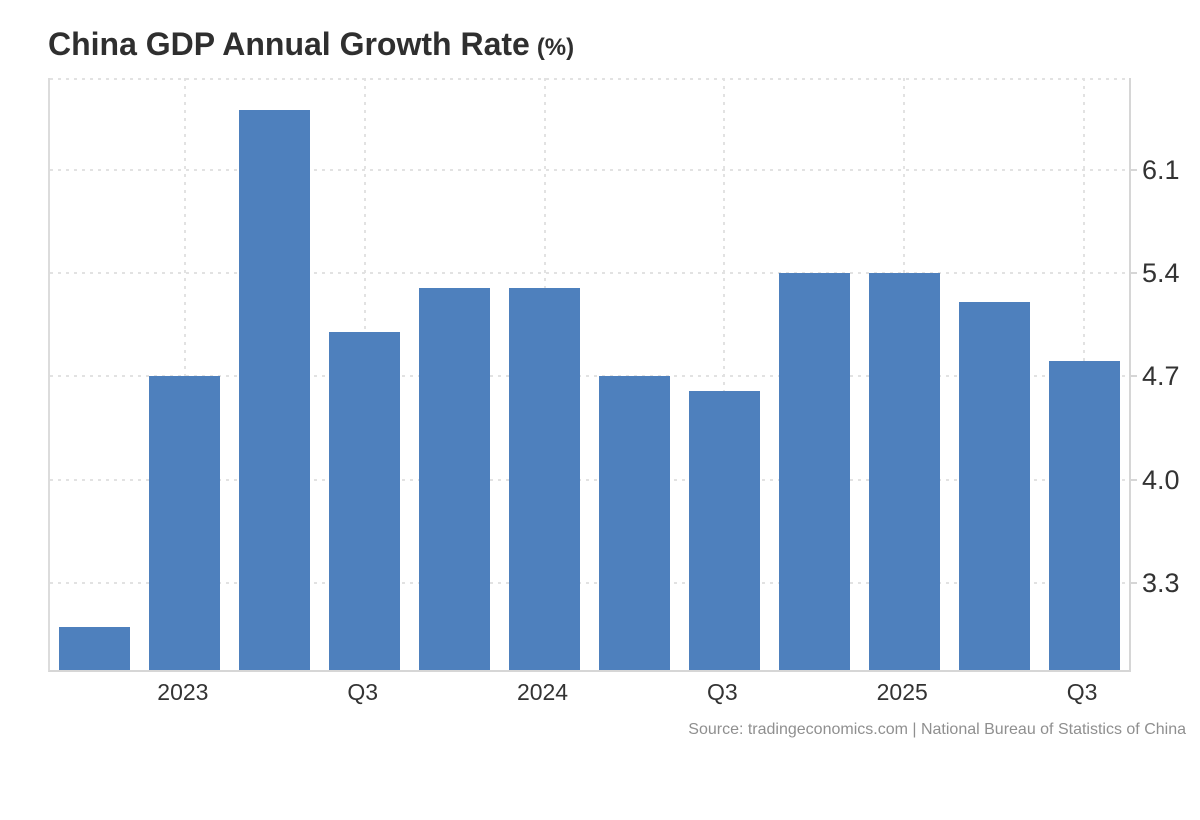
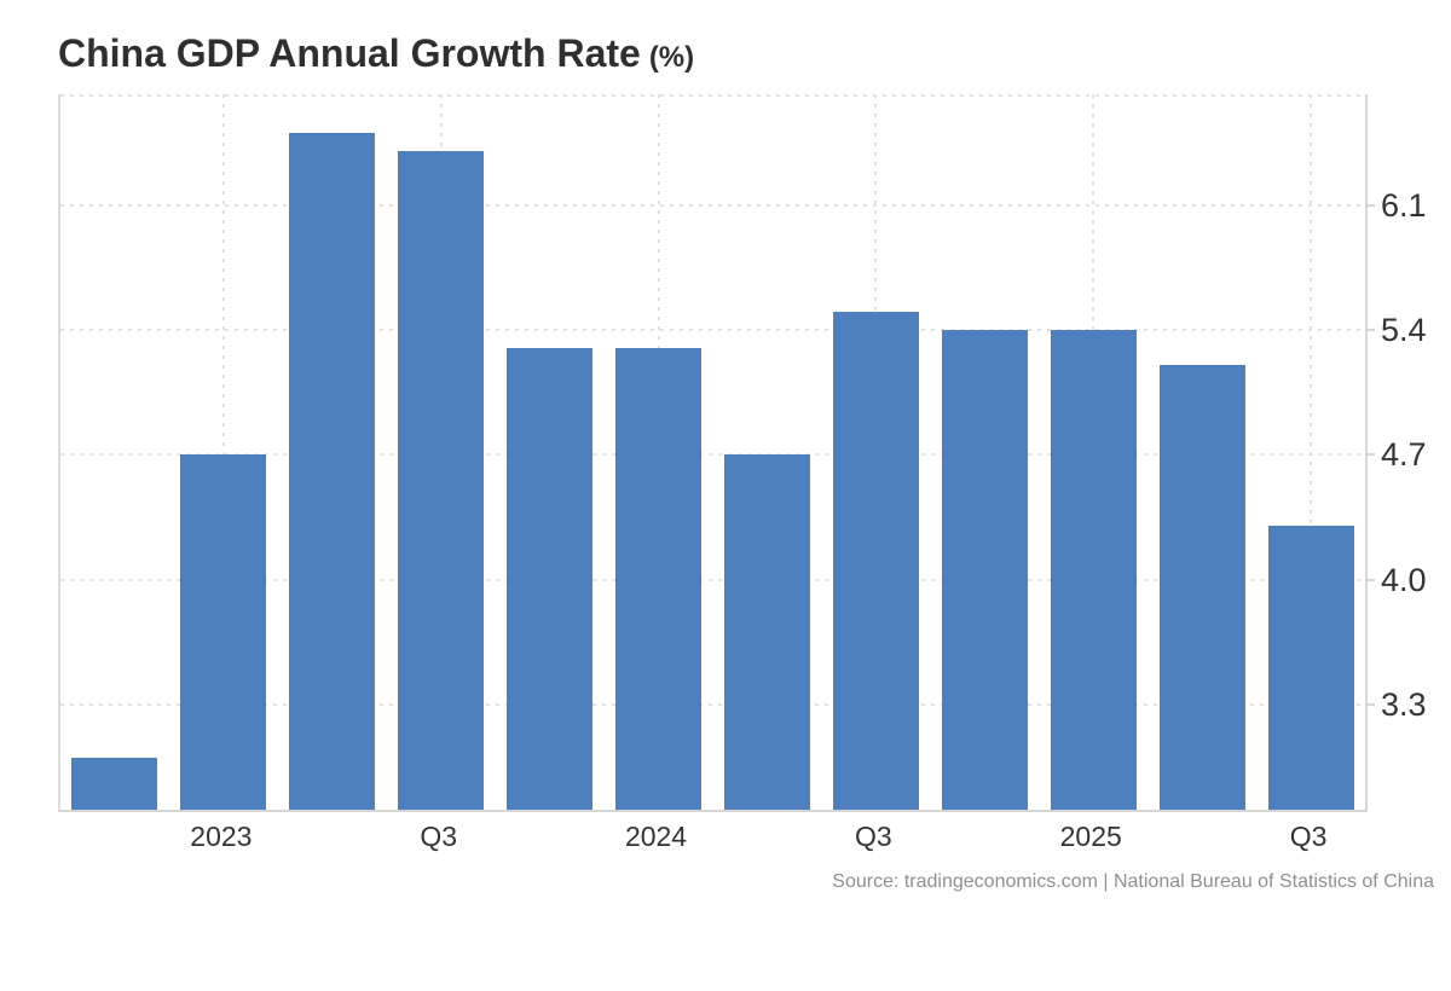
2023 Q3: 5.0 -> 6.4
2024 Q3: 4.6 -> 5.5
2025 Q3: 4.8 -> 4.3
